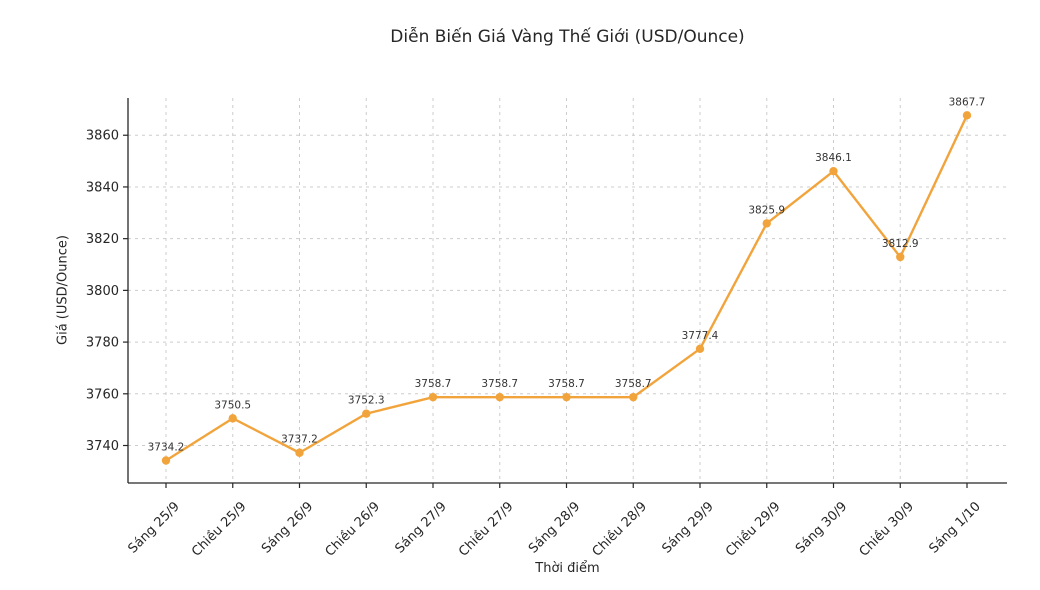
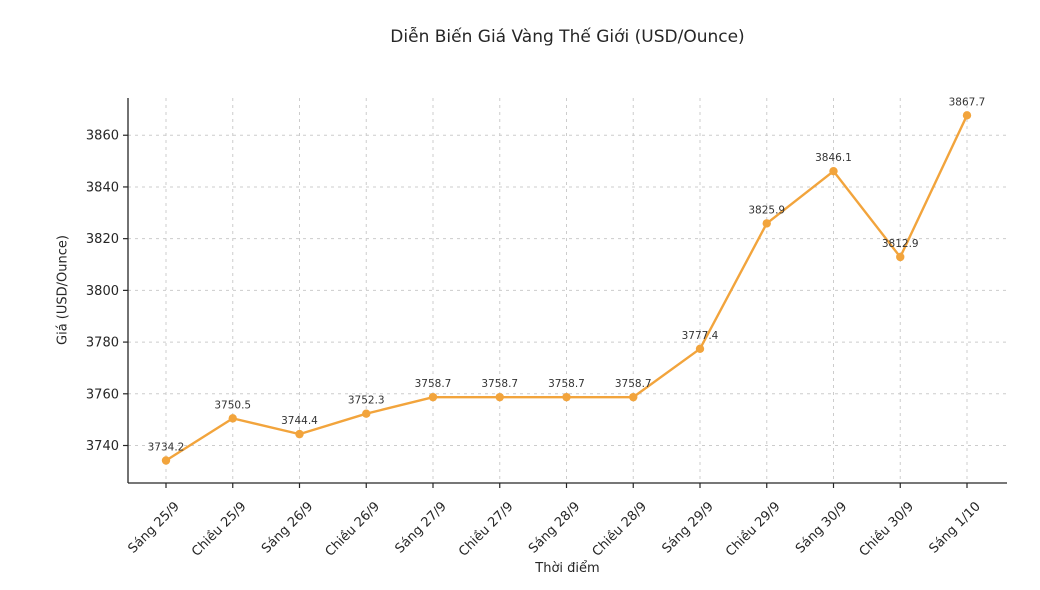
Sáng 26/9: 3737.2 -> 3744.4
